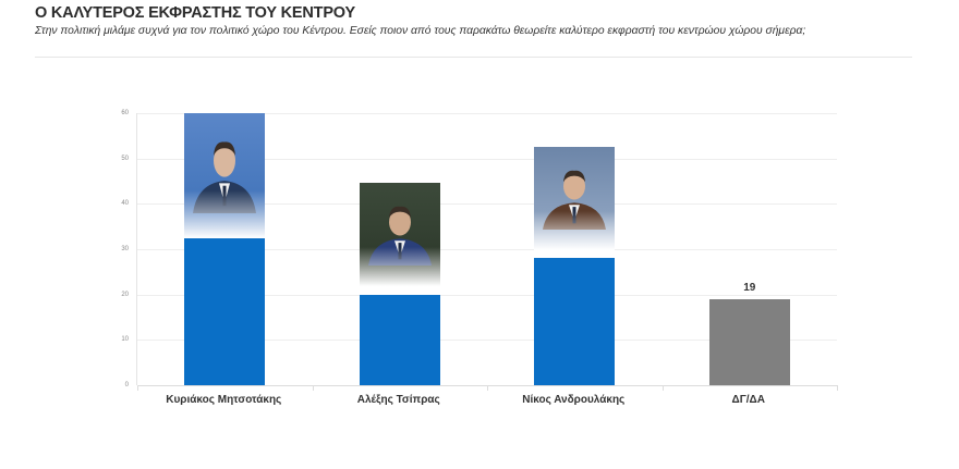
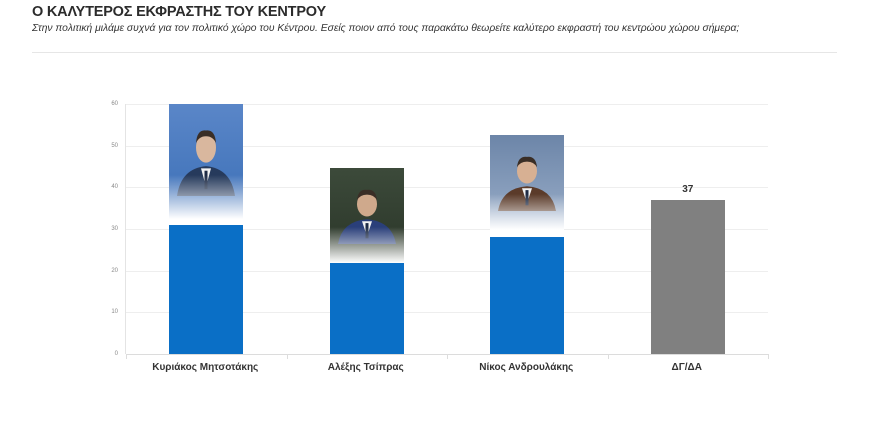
Κυριάκος Μητσοτάκης: 33 -> 31
Αλέξης Τσίπρας: 20 -> 38
ΔΓ/ΔΑ: 19 -> 37
